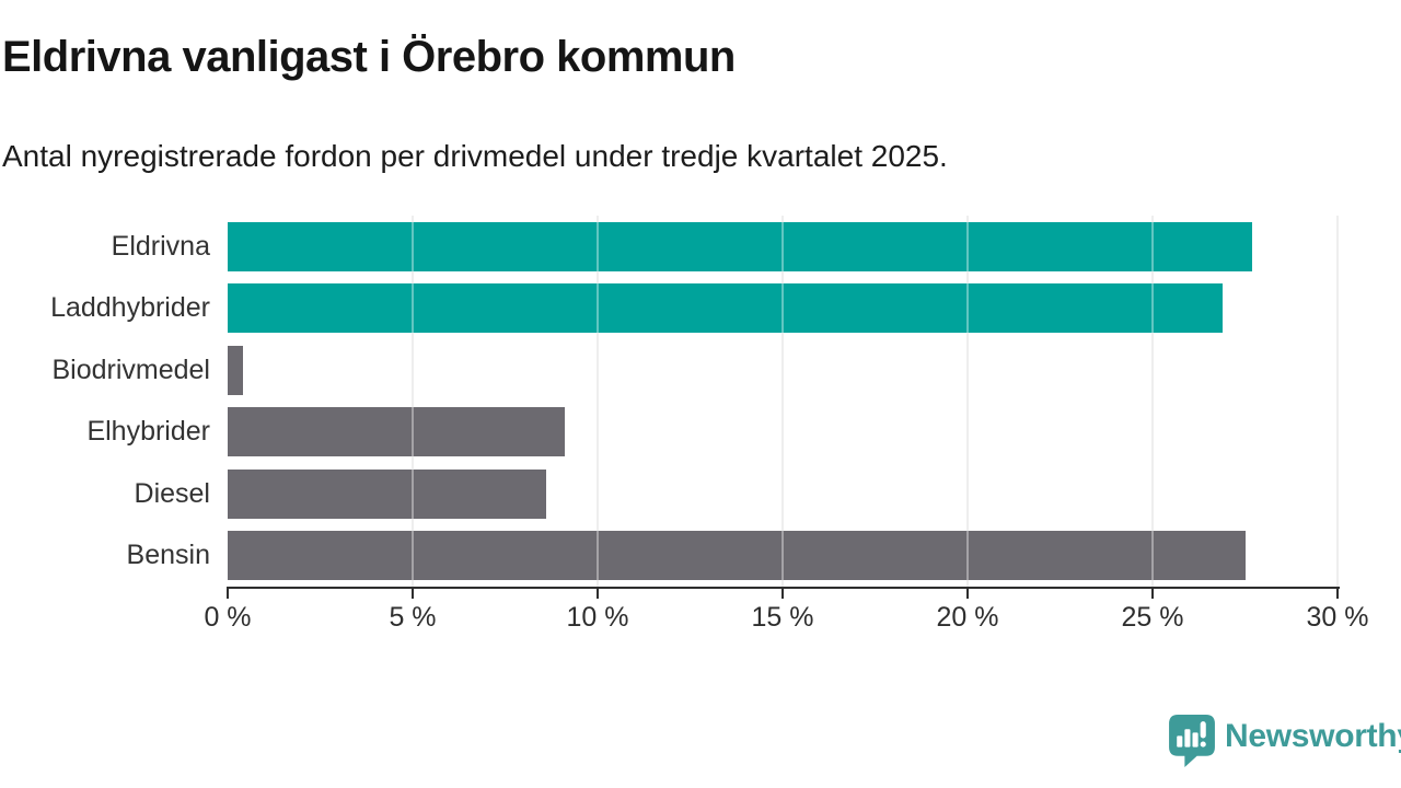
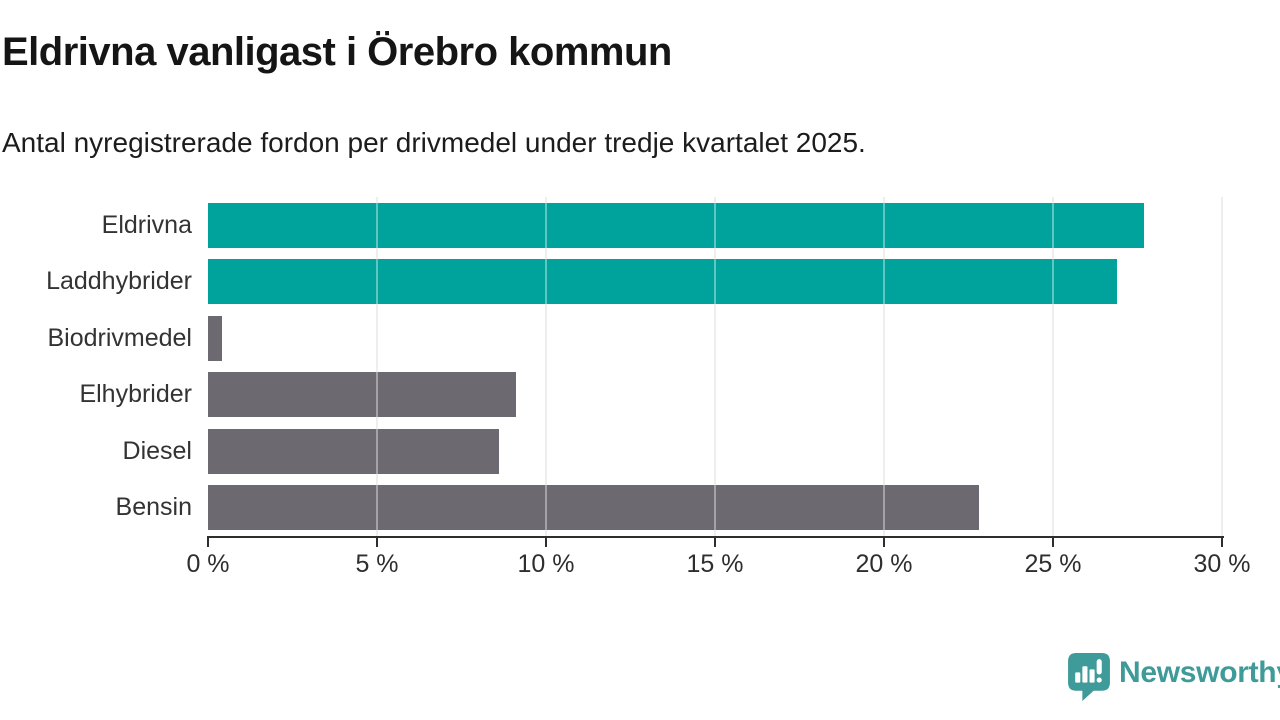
Bensin: 27.5% -> 22.8%
